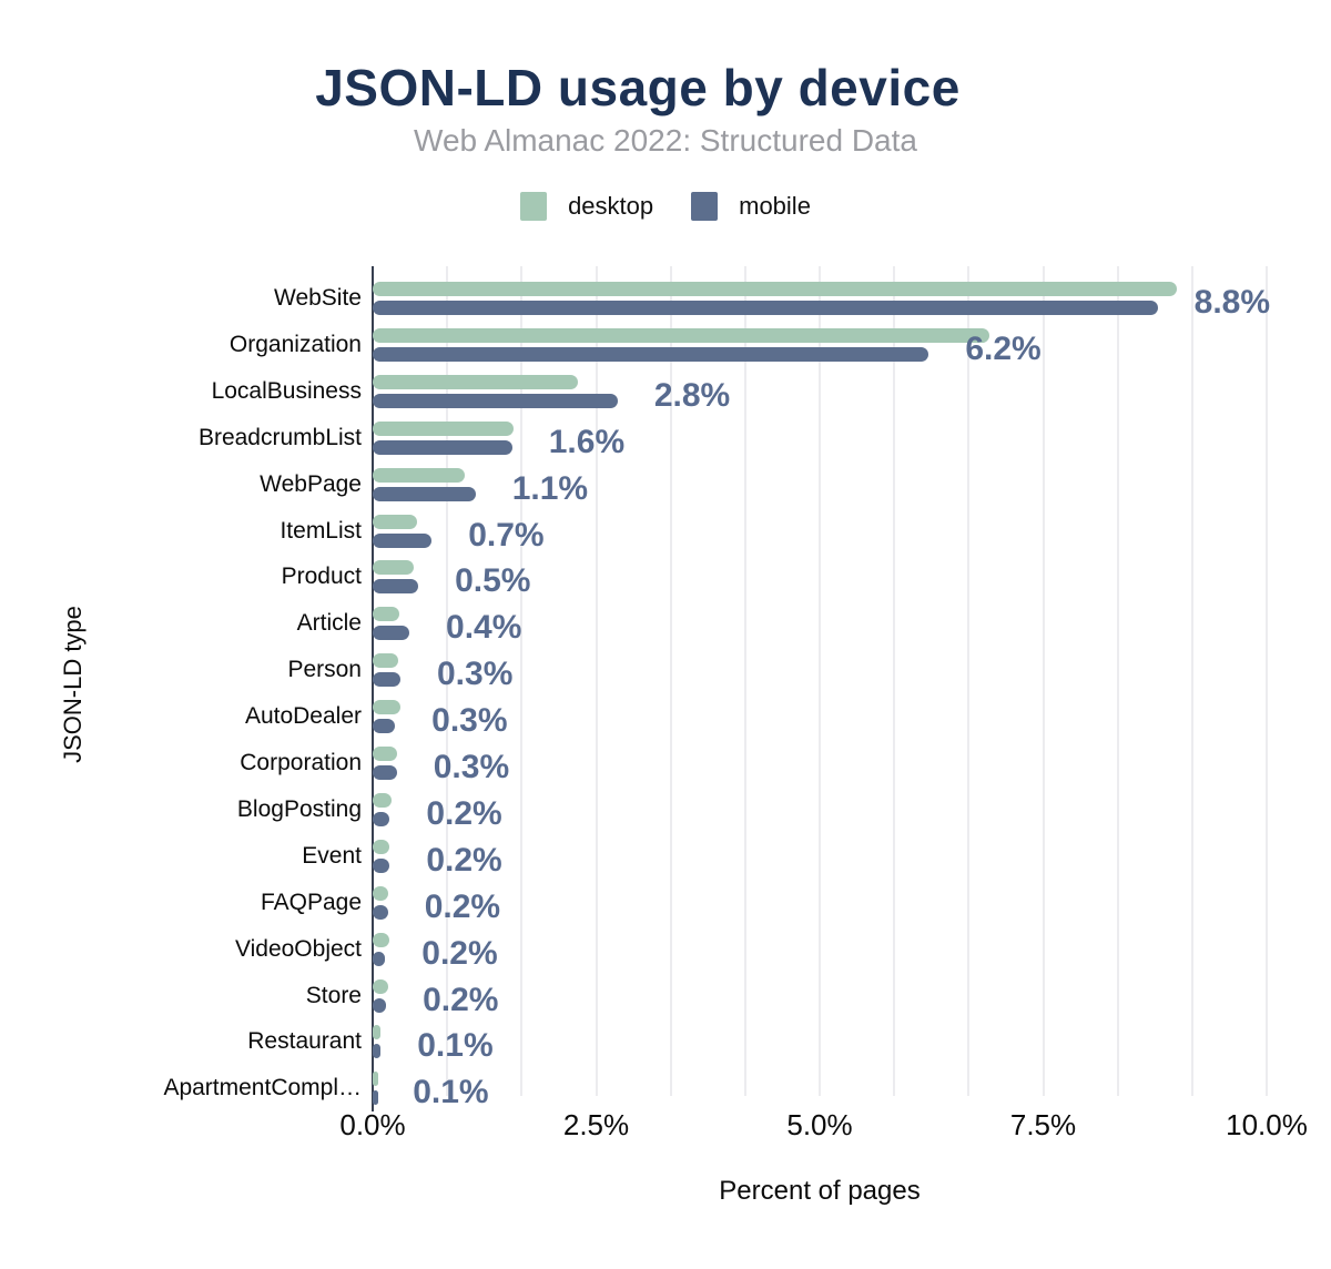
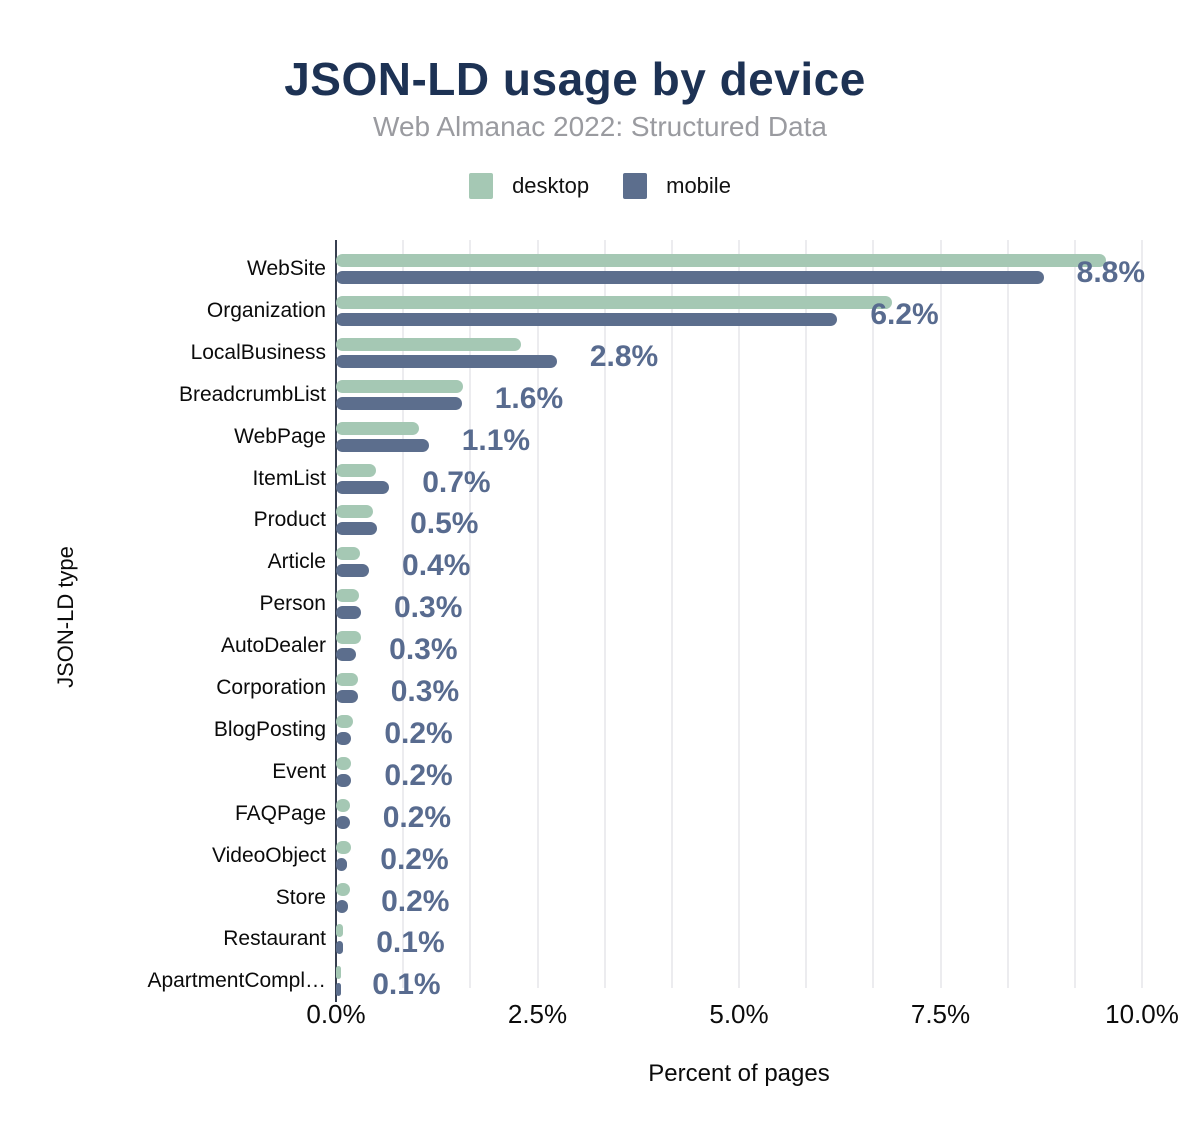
desktop/WebSite: 9.0% -> 9.6%
